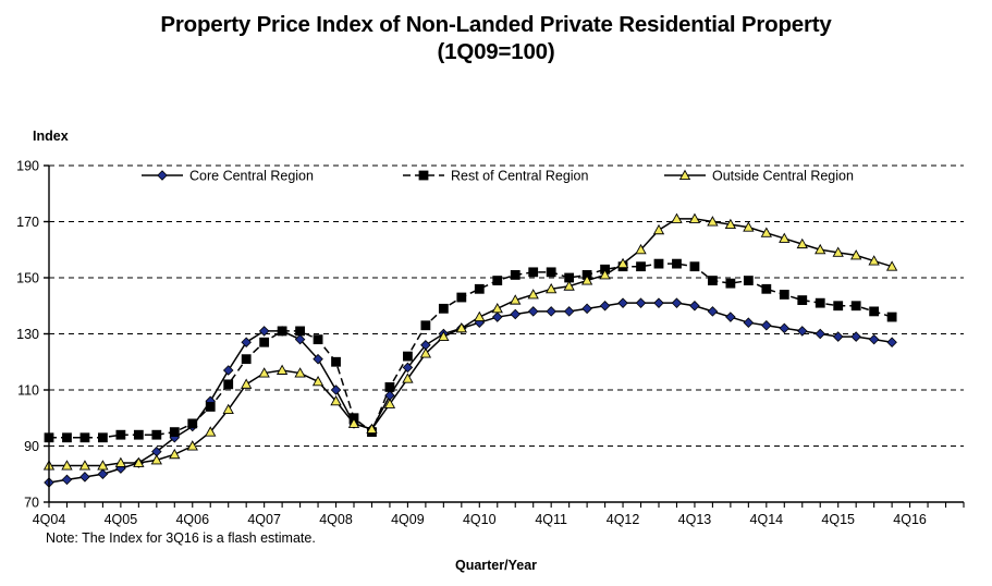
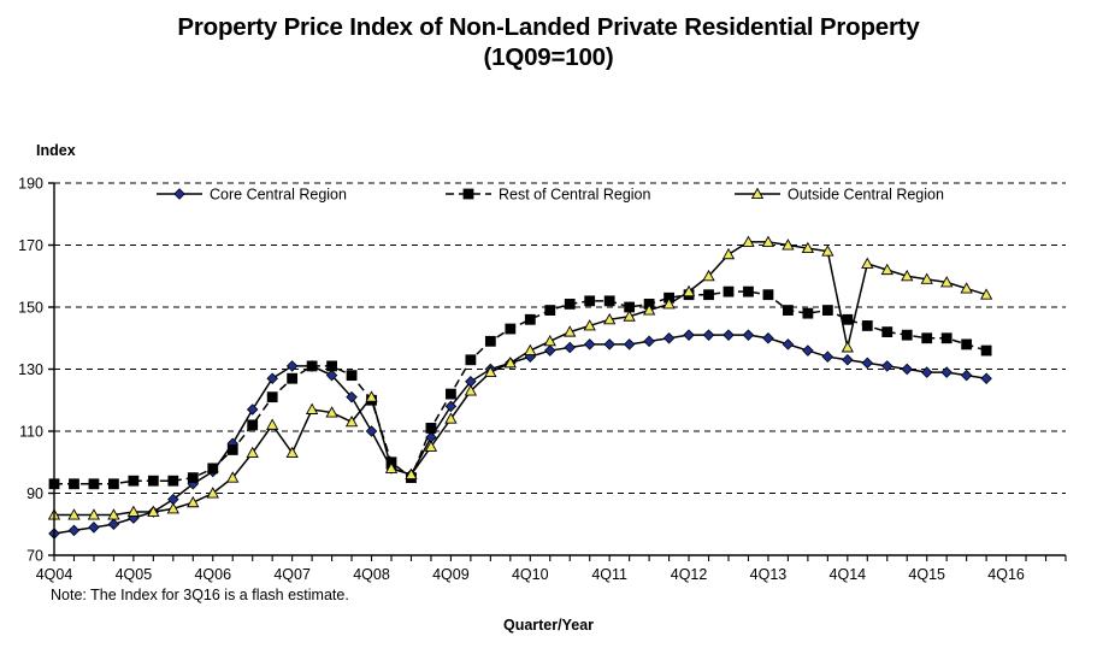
Outside Central Region/4Q07: 116 -> 103
Outside Central Region/4Q08: 106 -> 121
Outside Central Region/4Q14: 166 -> 137
